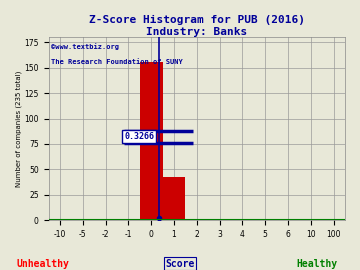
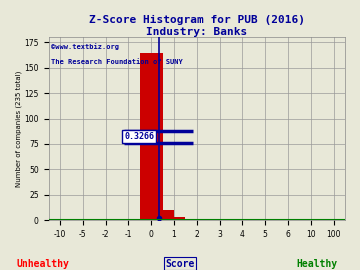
0: 156 -> 165
1: 42 -> 3
